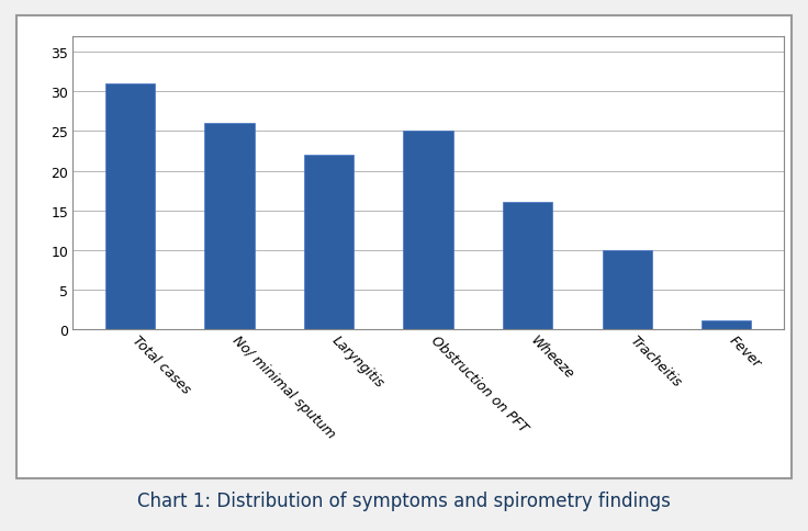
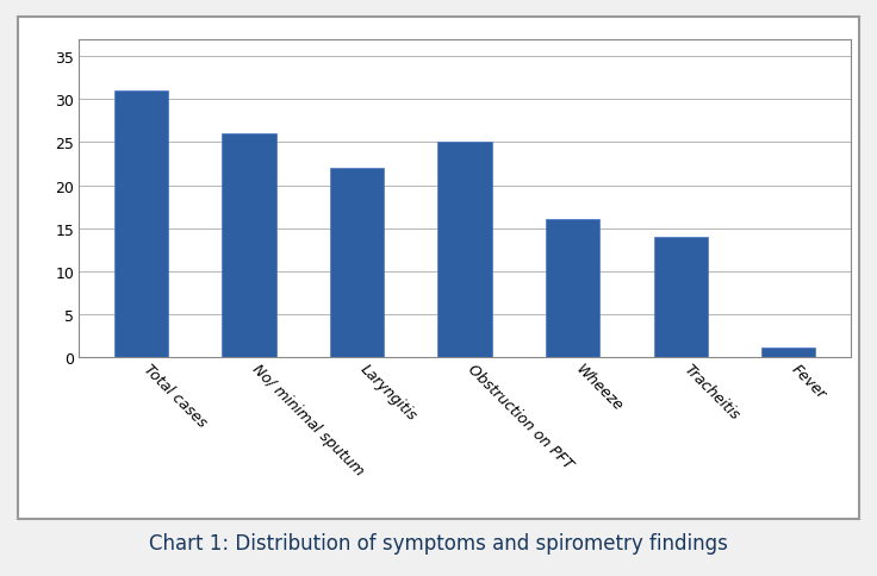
Tracheitis: 10 -> 14
